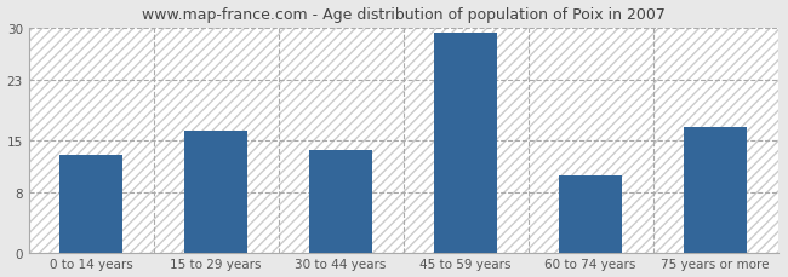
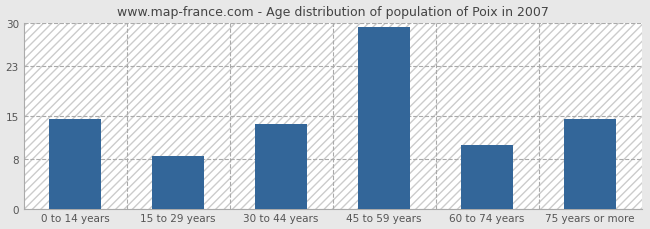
0 to 14 years: 13.0 -> 14.5
15 to 29 years: 16.2 -> 8.5
75 years or more: 16.8 -> 14.5
